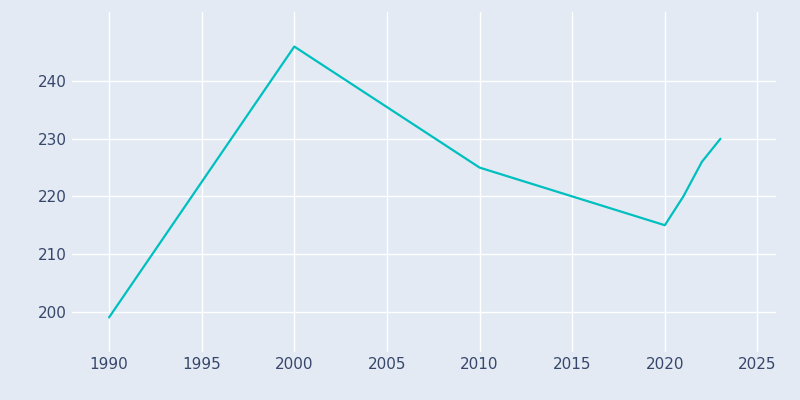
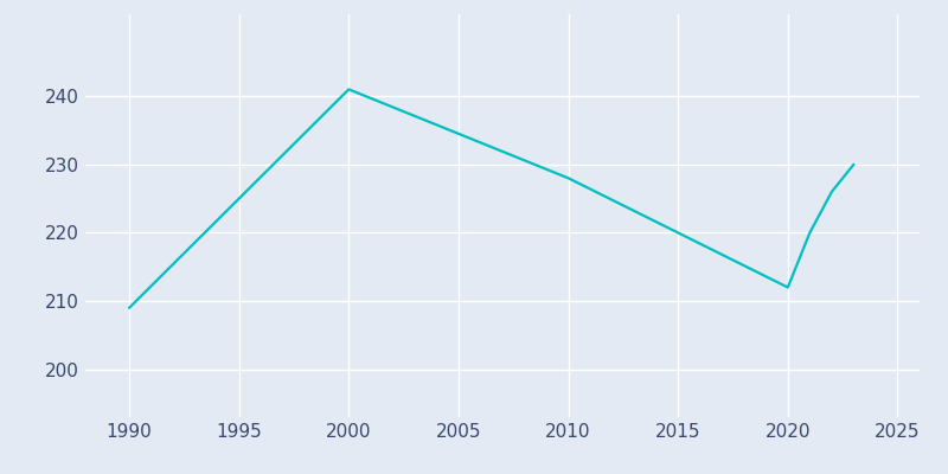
1990: 199 -> 209
2000: 246 -> 241
2010: 225 -> 228
2020: 215 -> 212
